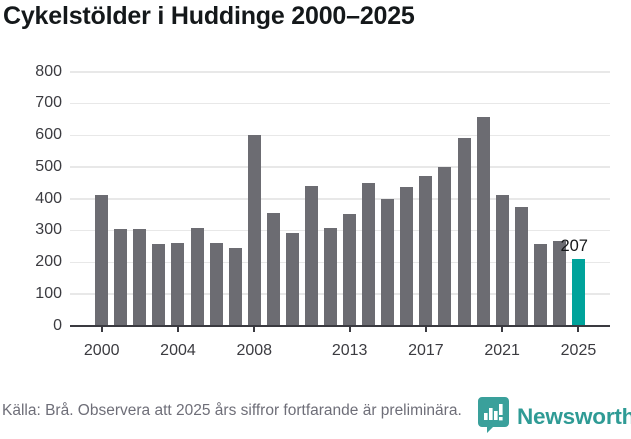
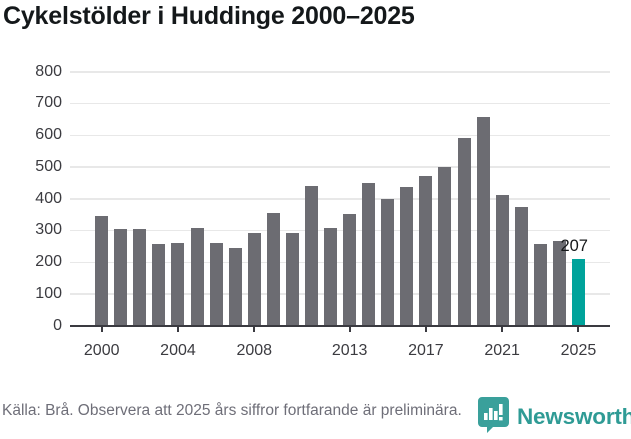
2000: 410 -> 340
2008: 600 -> 290
